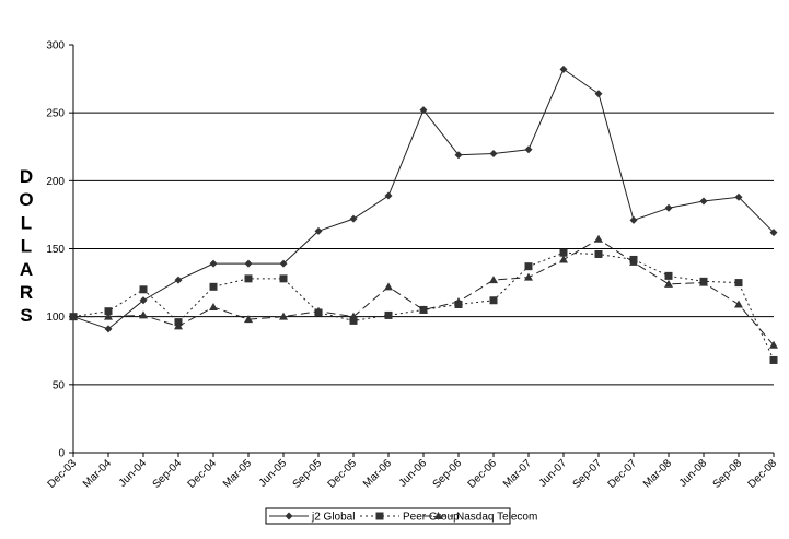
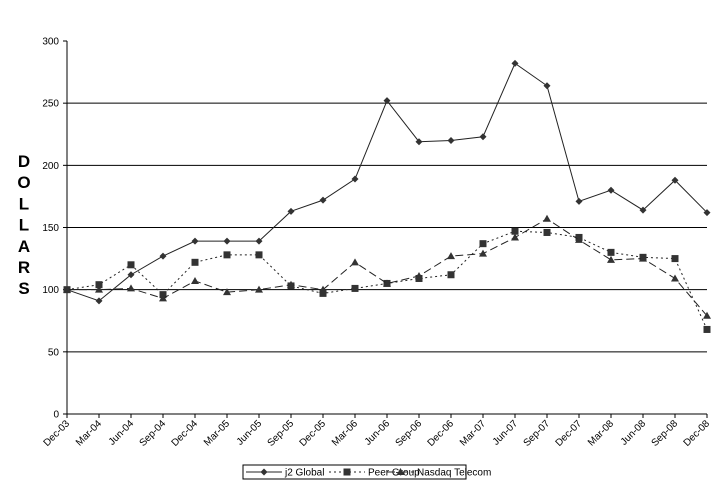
j2 Global/Jun-08: 185 -> 164
